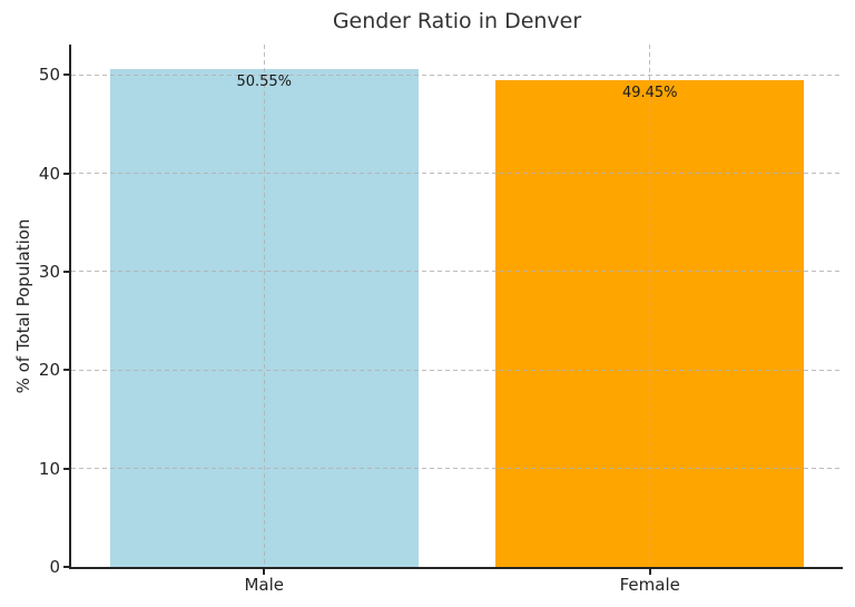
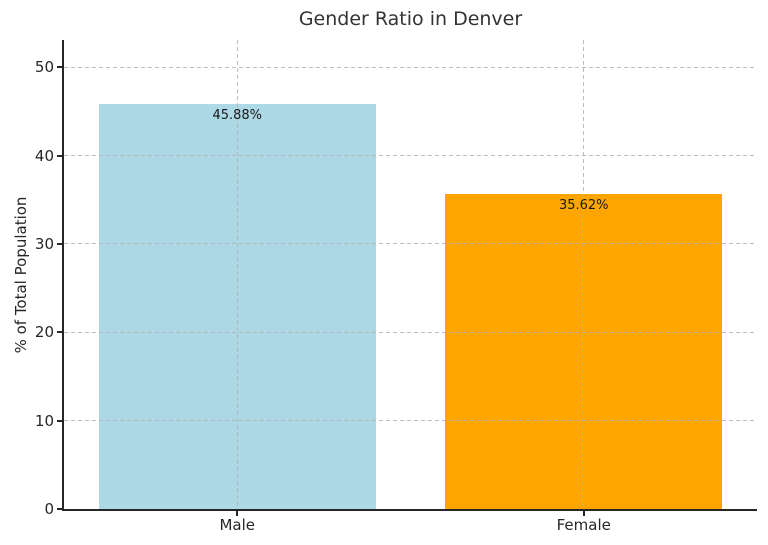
Male: 50.55% -> 45.88%
Female: 49.45% -> 35.62%
